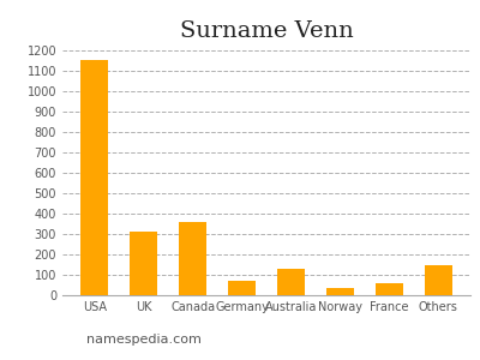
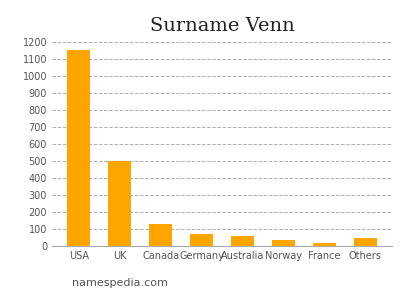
UK: 310 -> 500
Canada: 360 -> 130
Australia: 130 -> 60
France: 60 -> 20
Others: 150 -> 50
